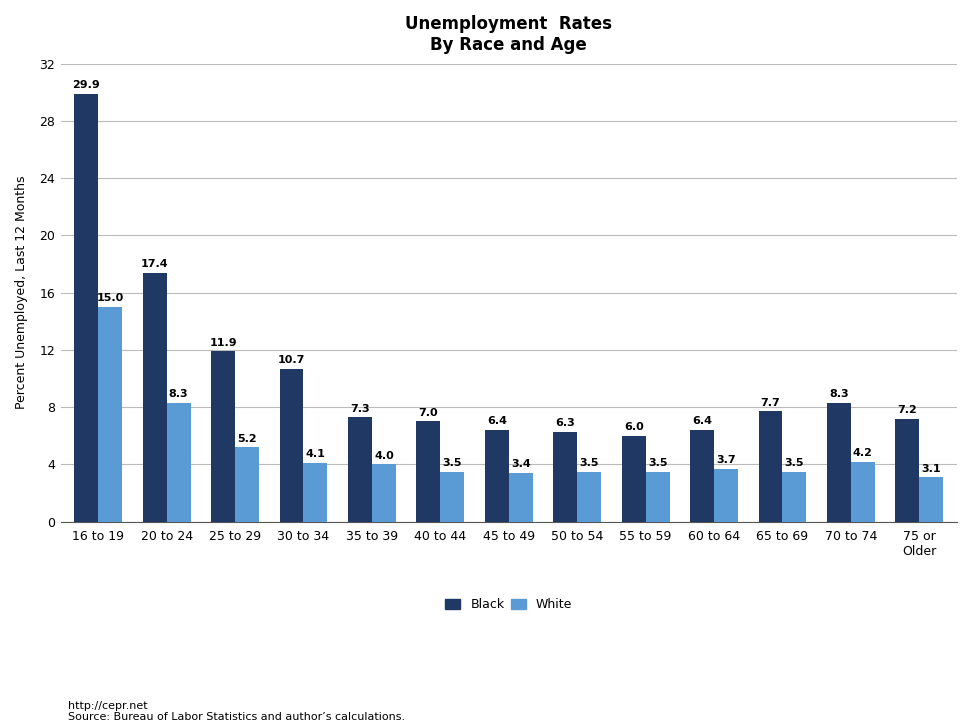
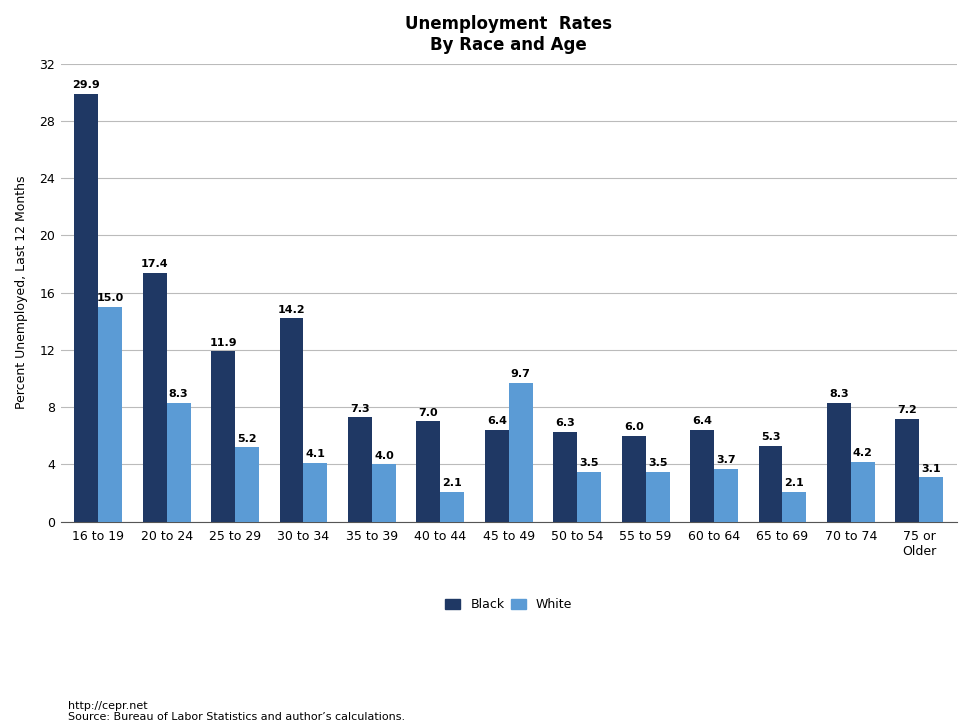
Black/30 to 34: 10.7 -> 14.2
White/40 to 44: 3.5 -> 2.1
White/45 to 49: 3.4 -> 9.7
Black/65 to 69: 7.7 -> 5.3
White/65 to 69: 3.5 -> 2.1
